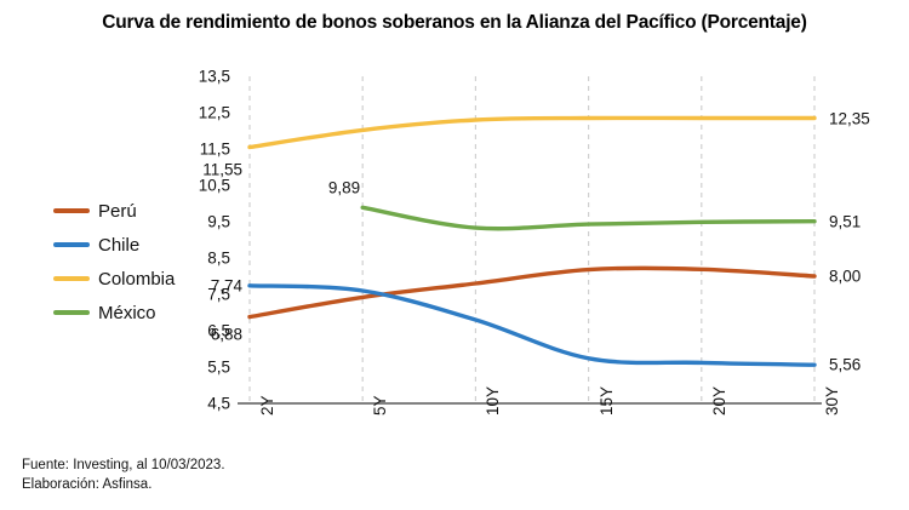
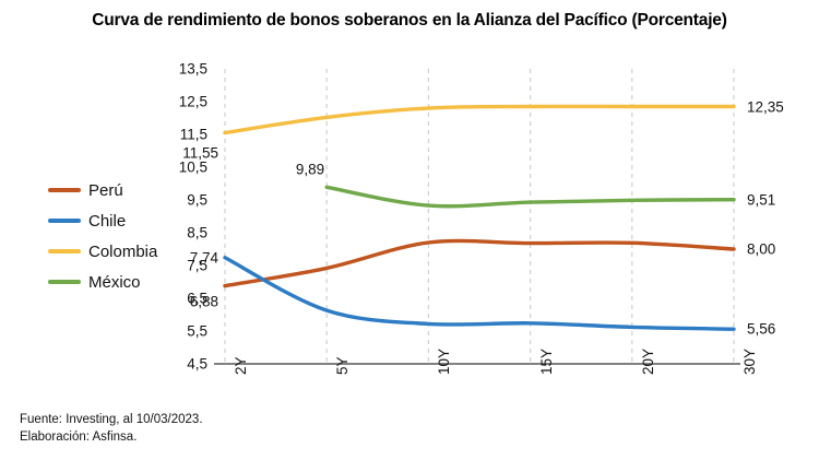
Chile/5Y: 7,6 -> 6,1
Perú/10Y: 7,8 -> 8,2
Chile/10Y: 6,8 -> 5,7
